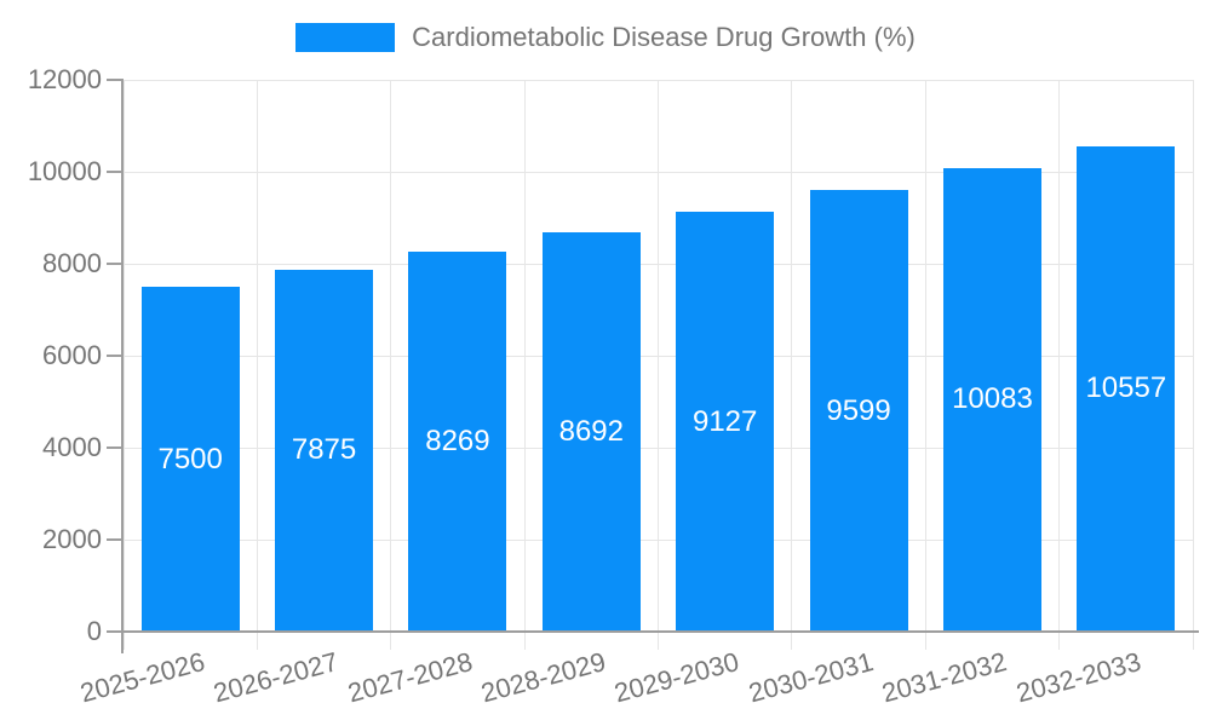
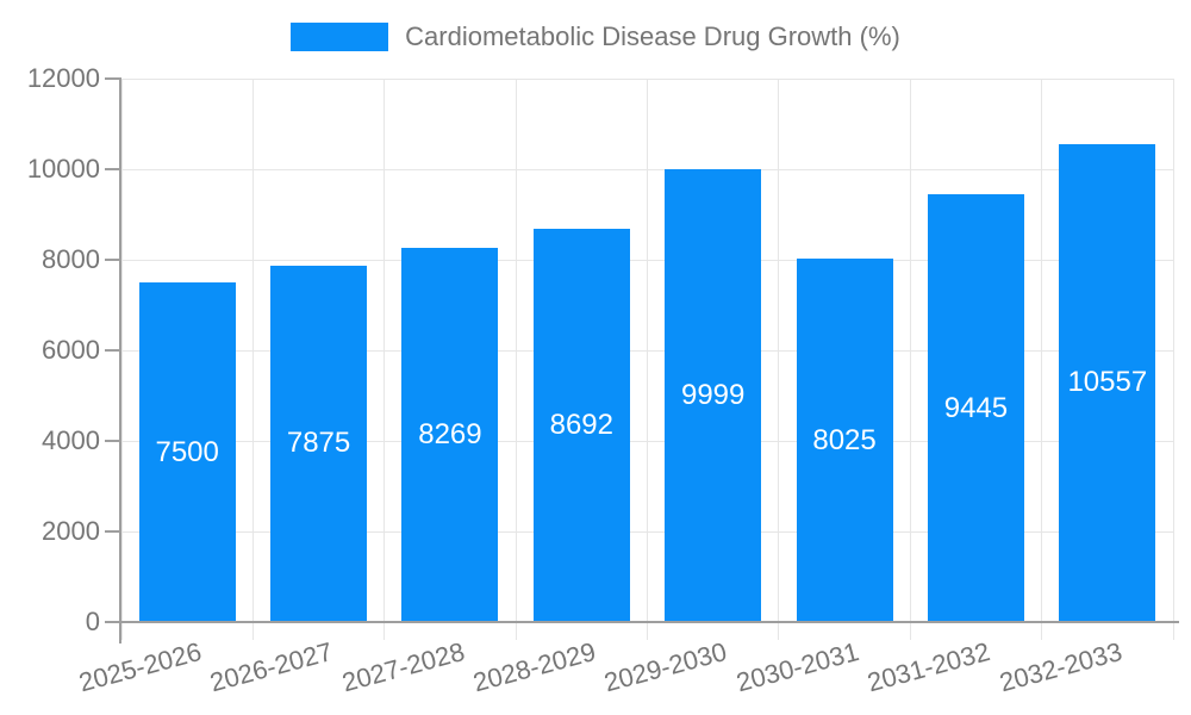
2029-2030: 9127 -> 9999
2030-2031: 9599 -> 8025
2031-2032: 10083 -> 9445
